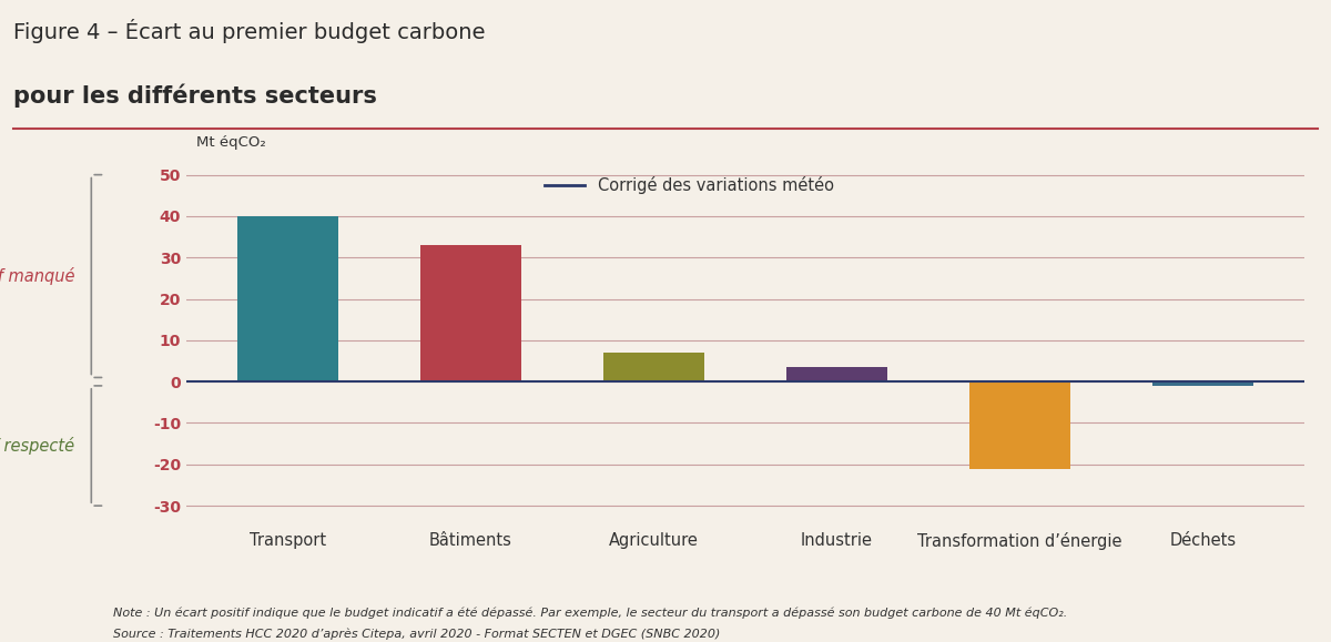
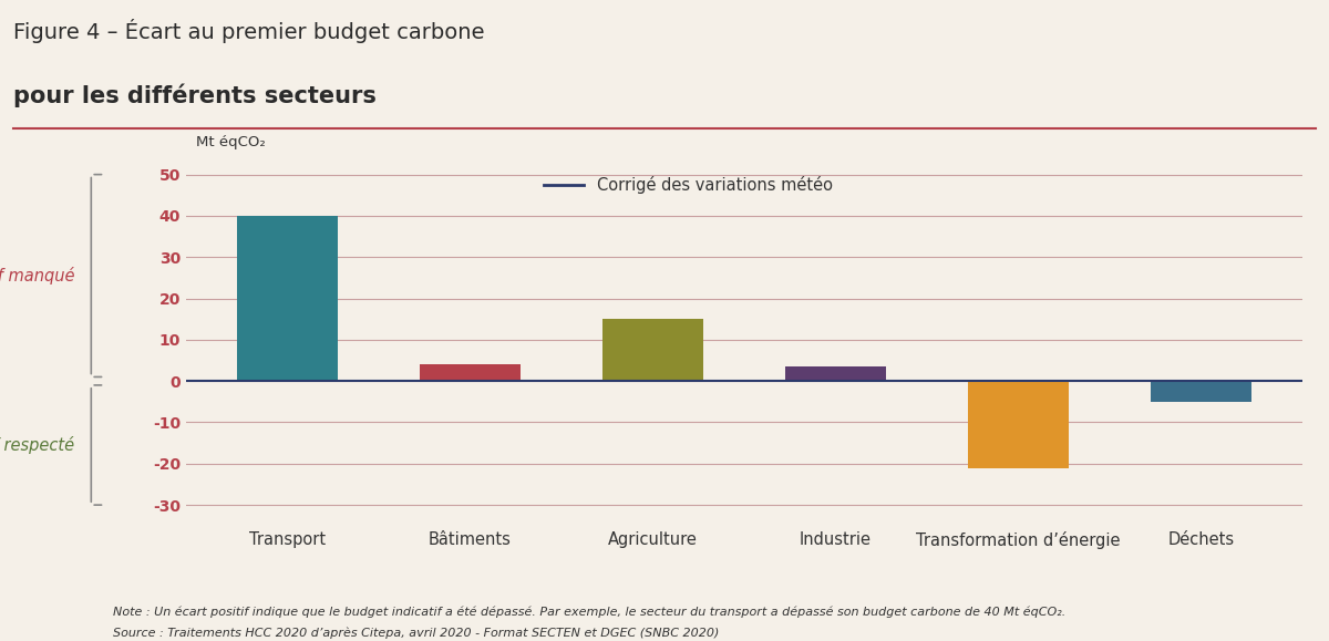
Bâtiments: 33.0 -> 4.0
Agriculture: 7.0 -> 15.0
Déchets: -1.0 -> -5.0
